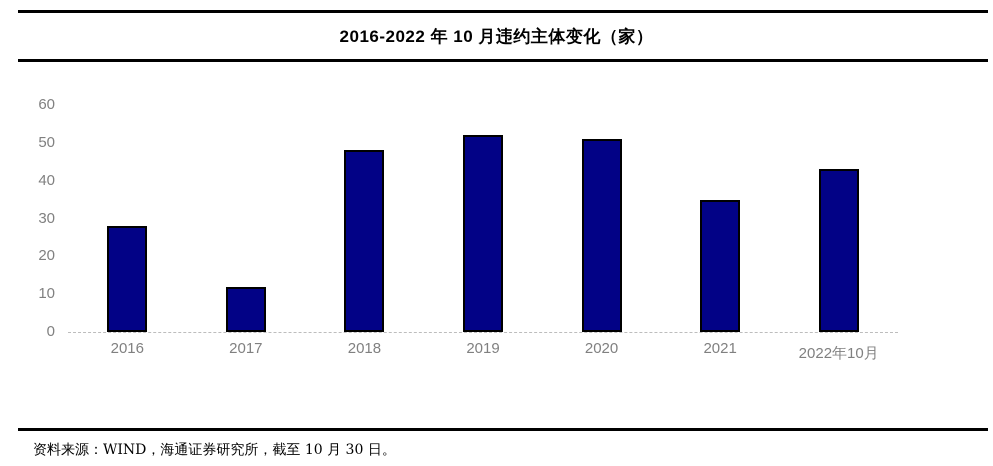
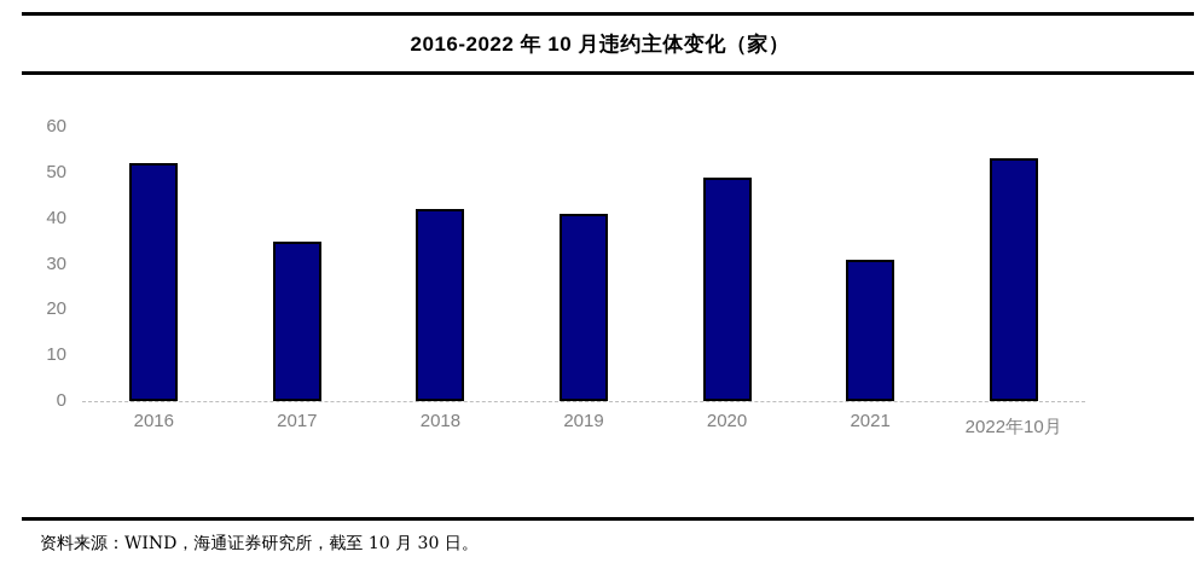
2016: 28 -> 52
2017: 12 -> 35
2018: 48 -> 42
2019: 52 -> 41
2020: 51 -> 49
2021: 35 -> 31
2022年10月: 43 -> 53
